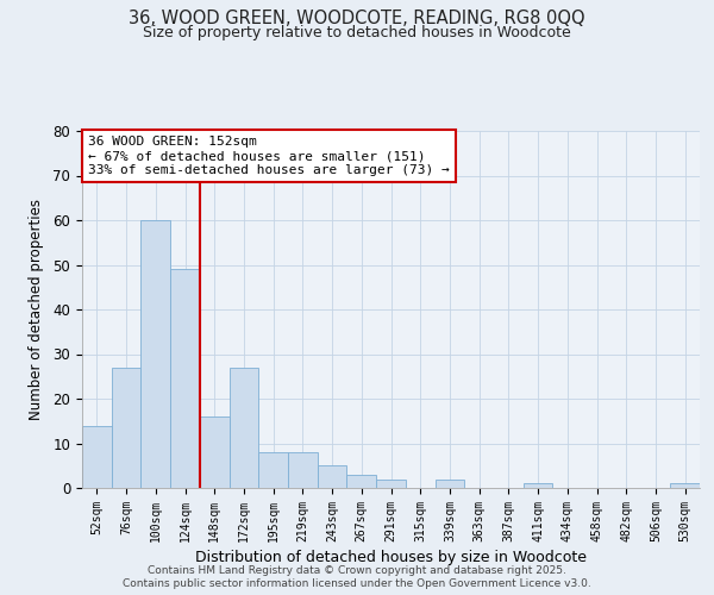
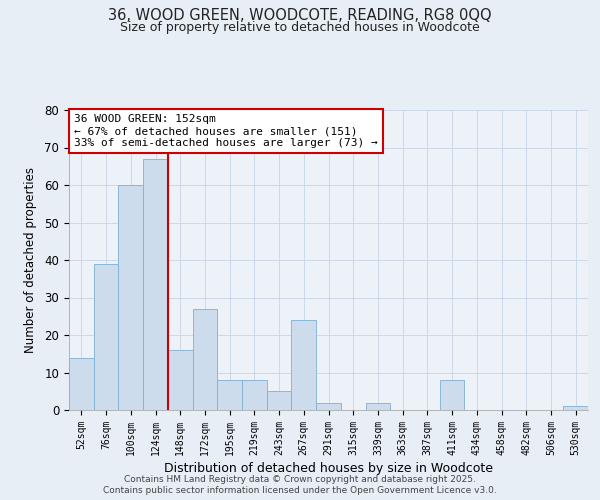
76sqm: 27 -> 39
124sqm: 49 -> 67
267sqm: 3 -> 24
411sqm: 1 -> 8
